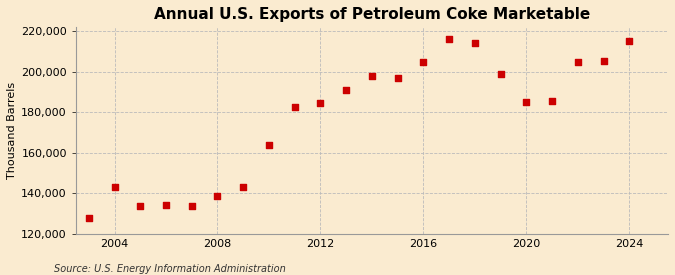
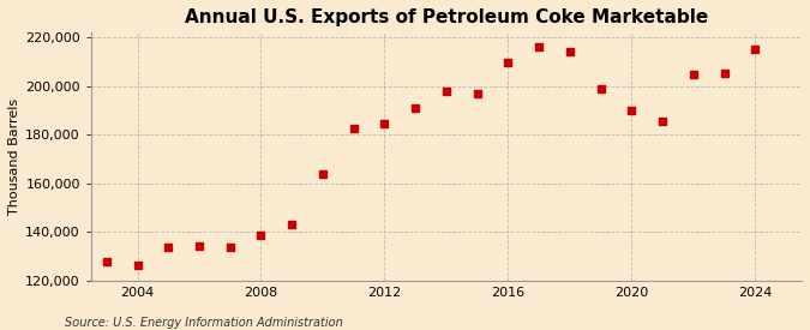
2004: 143,000 -> 126,500
2016: 205,000 -> 210,000
2020: 185,000 -> 190,000
